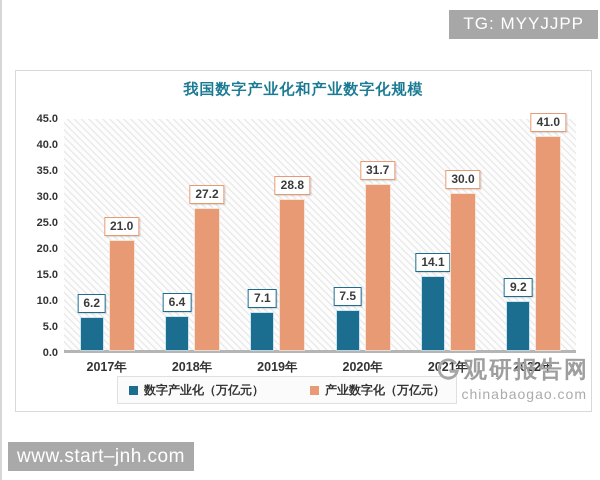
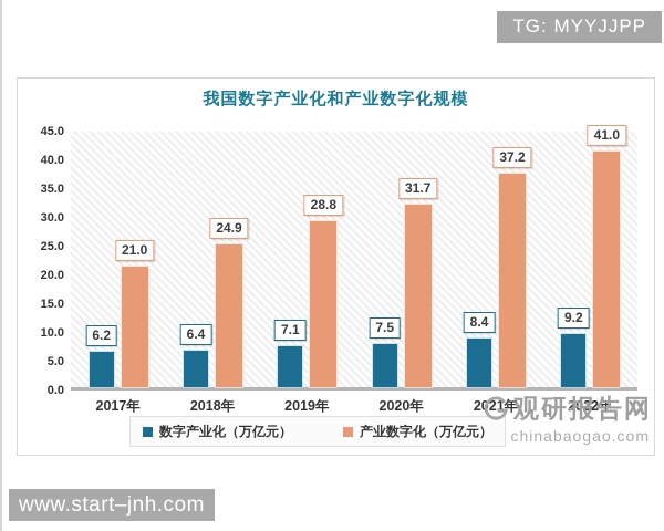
产业数字化（万亿元）/2018年: 27.2 -> 24.9
数字产业化（万亿元）/2021年: 14.1 -> 8.4
产业数字化（万亿元）/2021年: 30.0 -> 37.2
